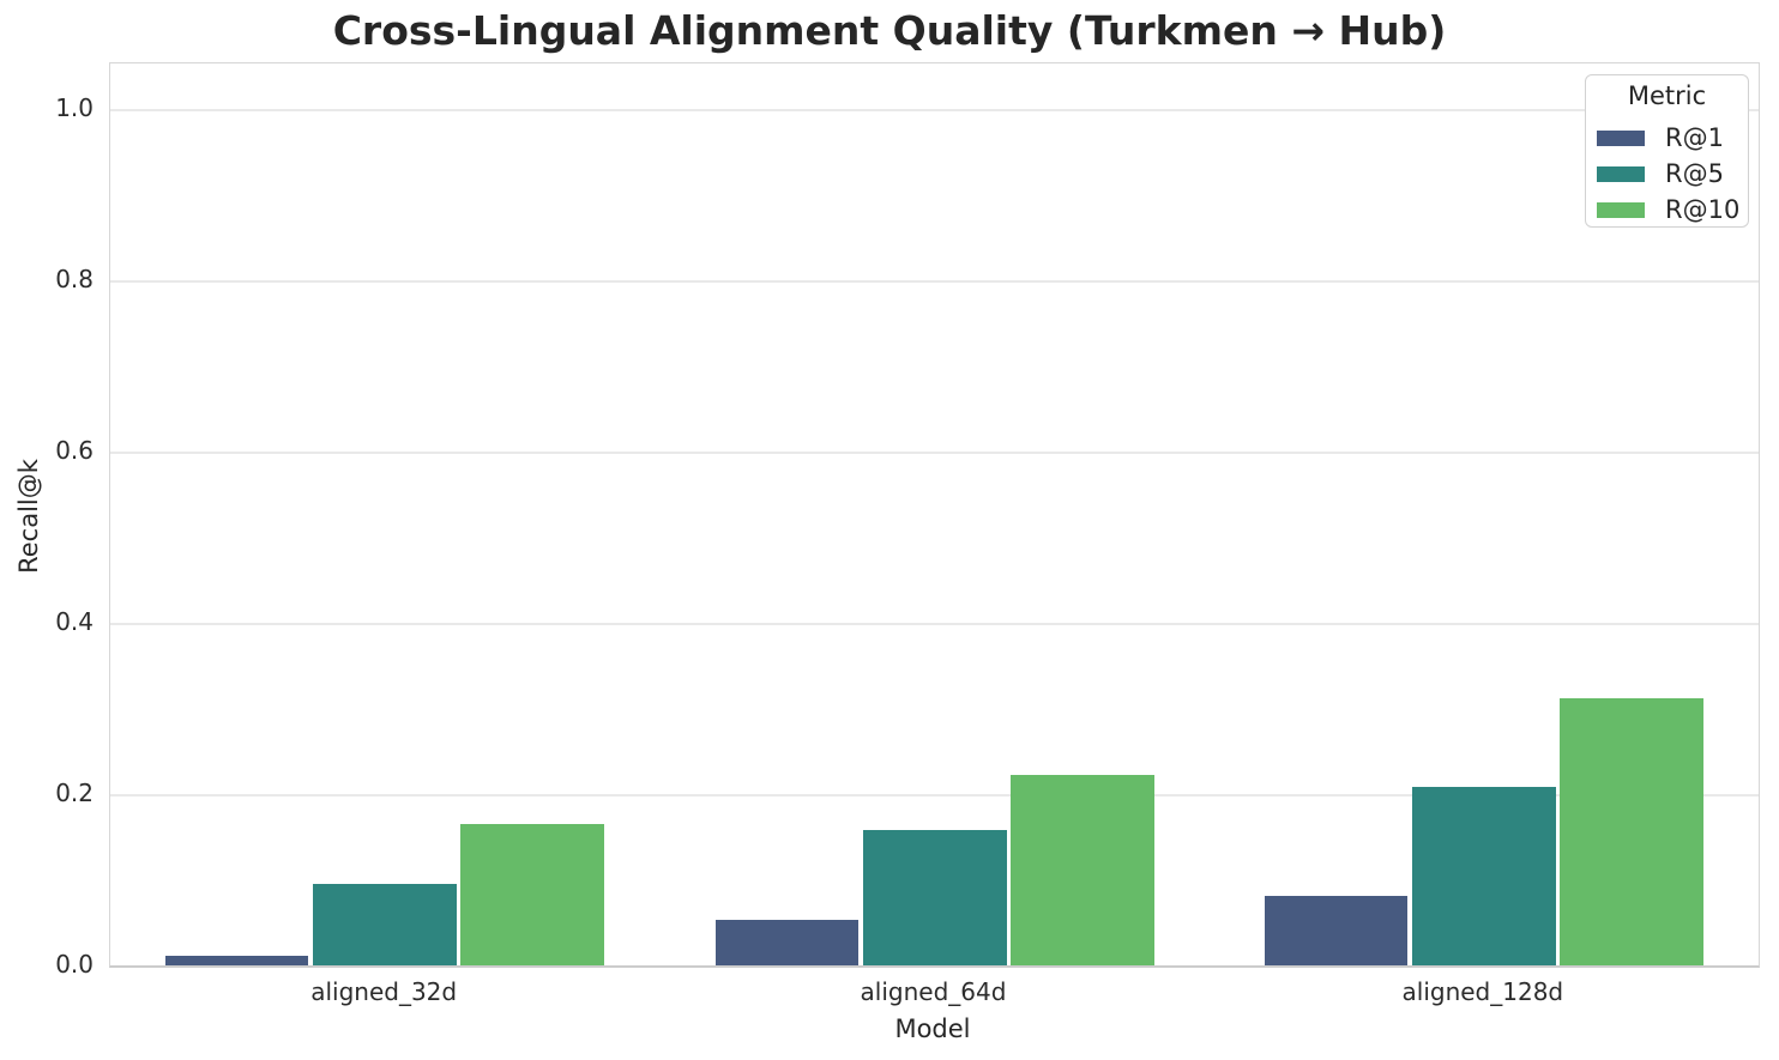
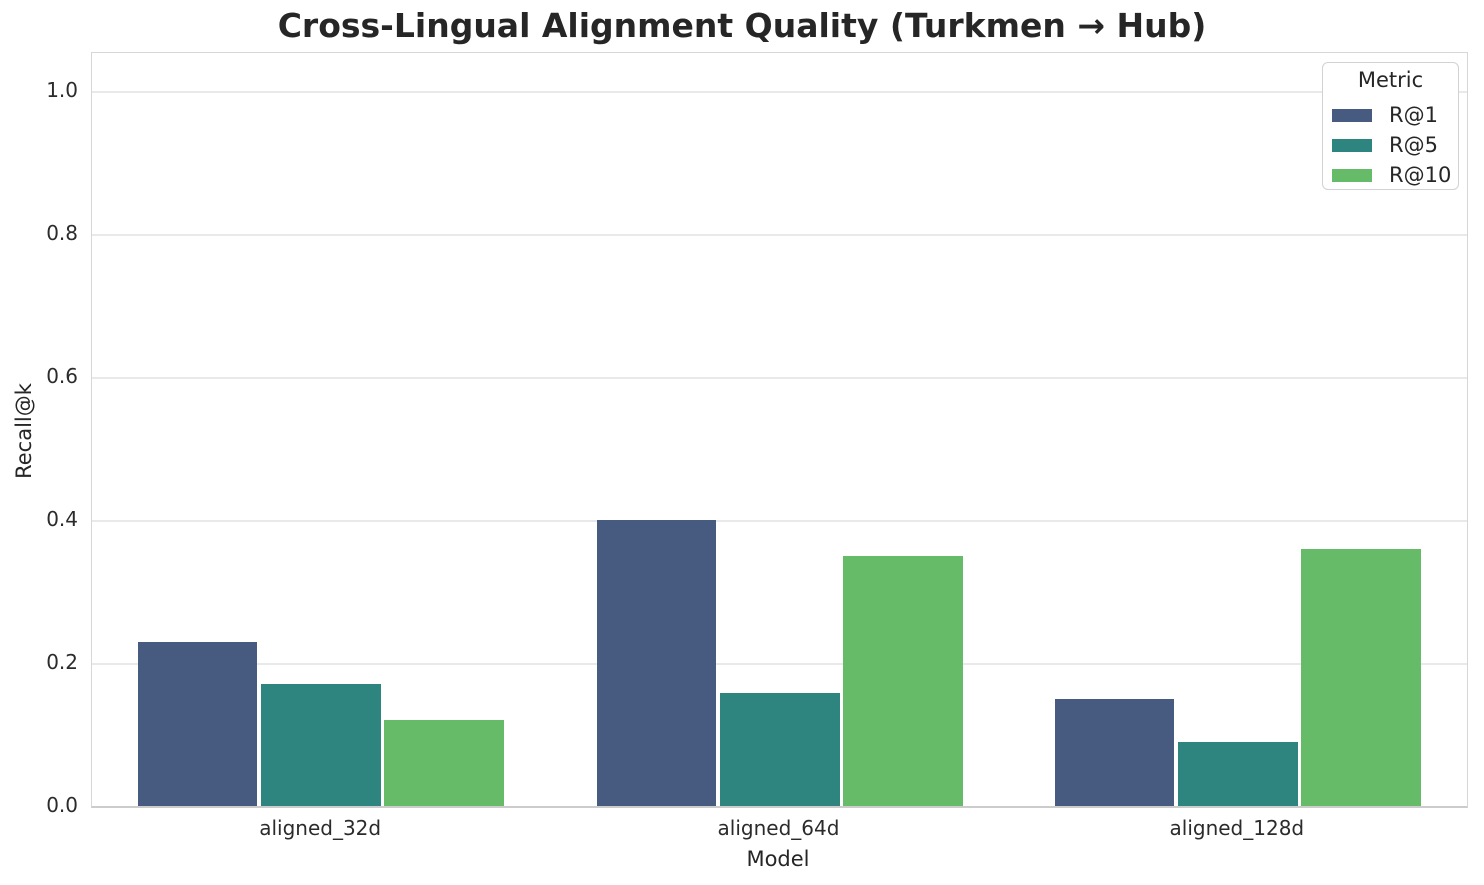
R@1/aligned_32d: 0.01 -> 0.23
R@5/aligned_32d: 0.10 -> 0.17
R@10/aligned_32d: 0.17 -> 0.12
R@1/aligned_64d: 0.05 -> 0.40
R@10/aligned_64d: 0.22 -> 0.35
R@1/aligned_128d: 0.08 -> 0.15
R@5/aligned_128d: 0.21 -> 0.09
R@10/aligned_128d: 0.31 -> 0.36
